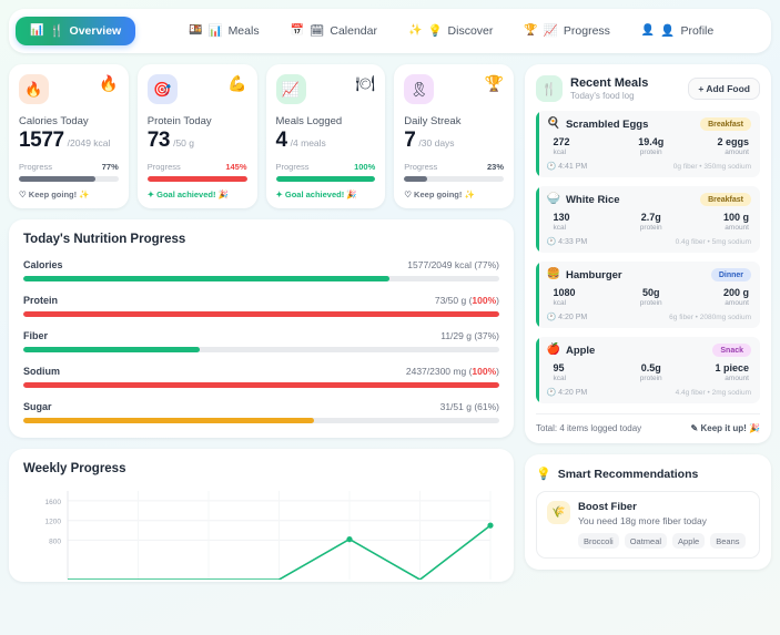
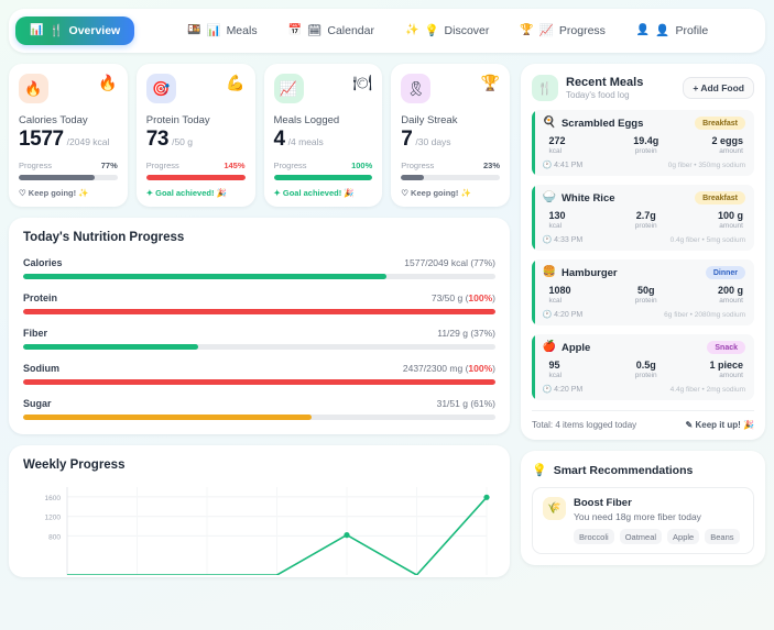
7: 1100 -> 1600
